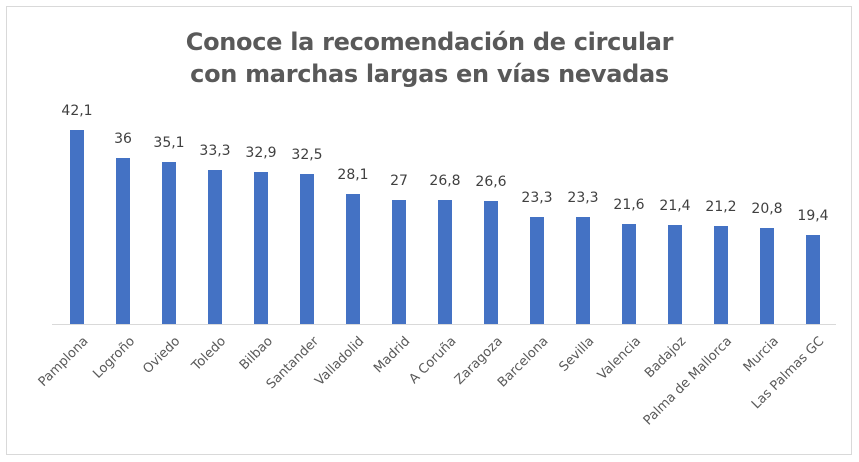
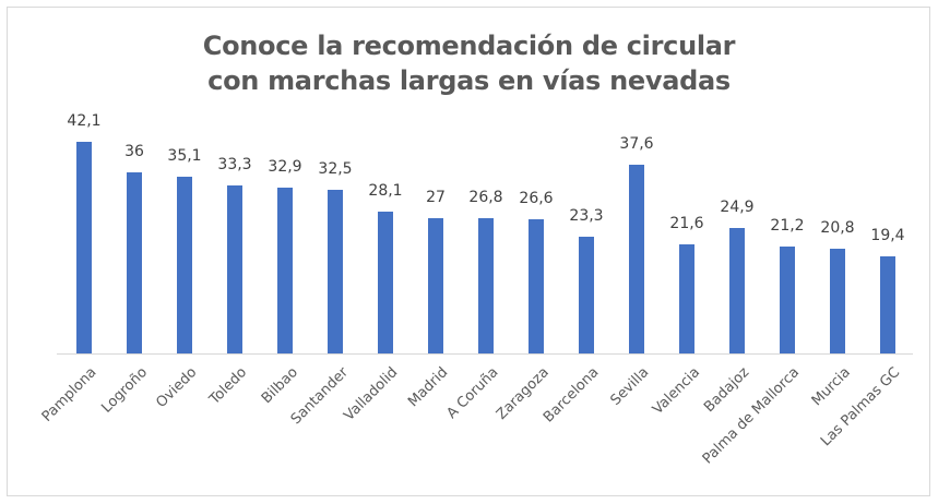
Sevilla: 23,3 -> 37,6
Badajoz: 21,4 -> 24,9
